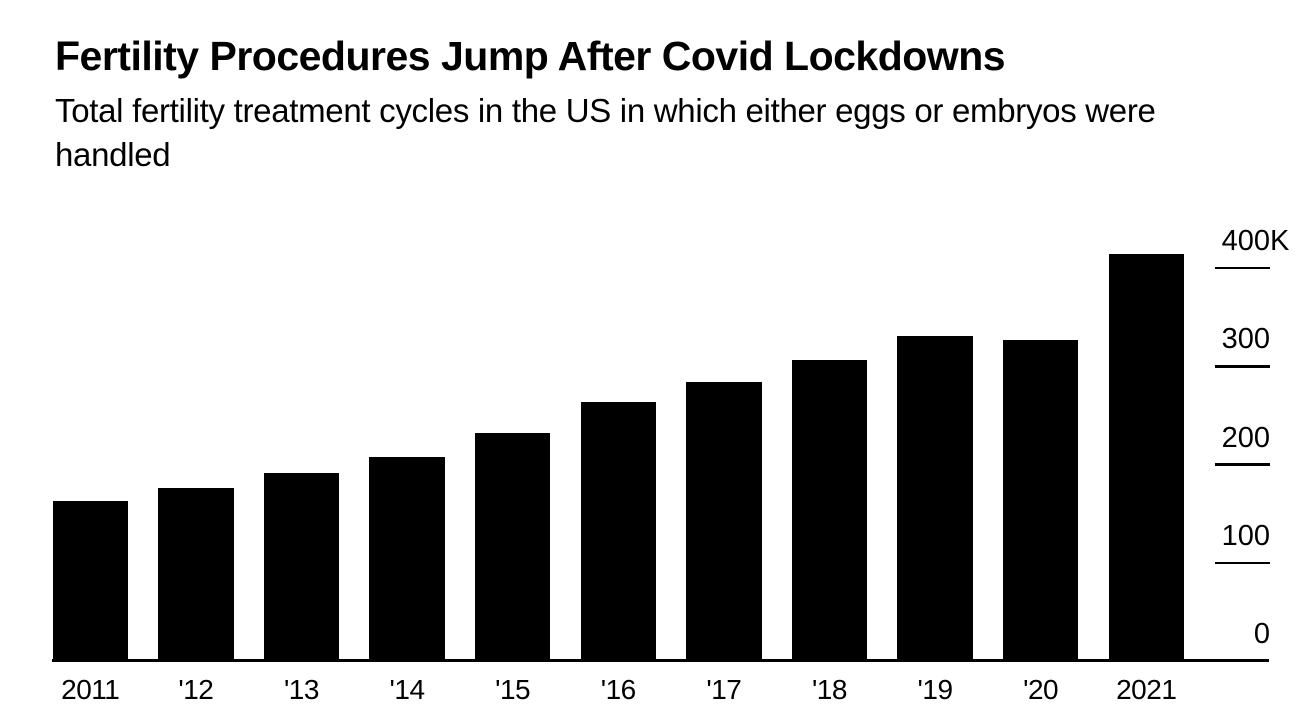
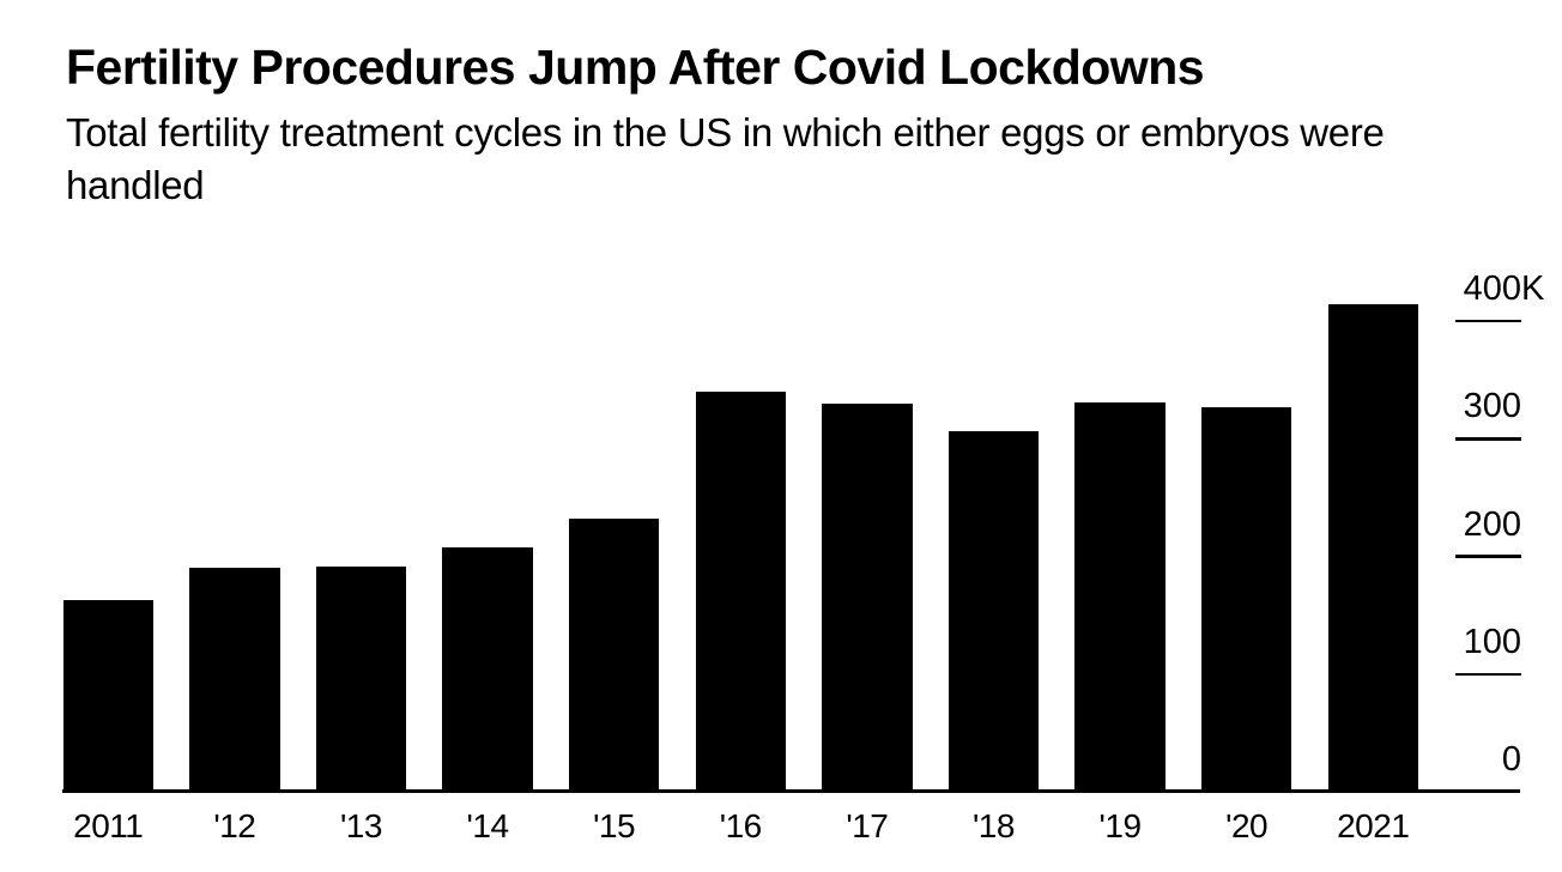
'12: 180 -> 190
'16: 260 -> 340
'17: 280 -> 330
